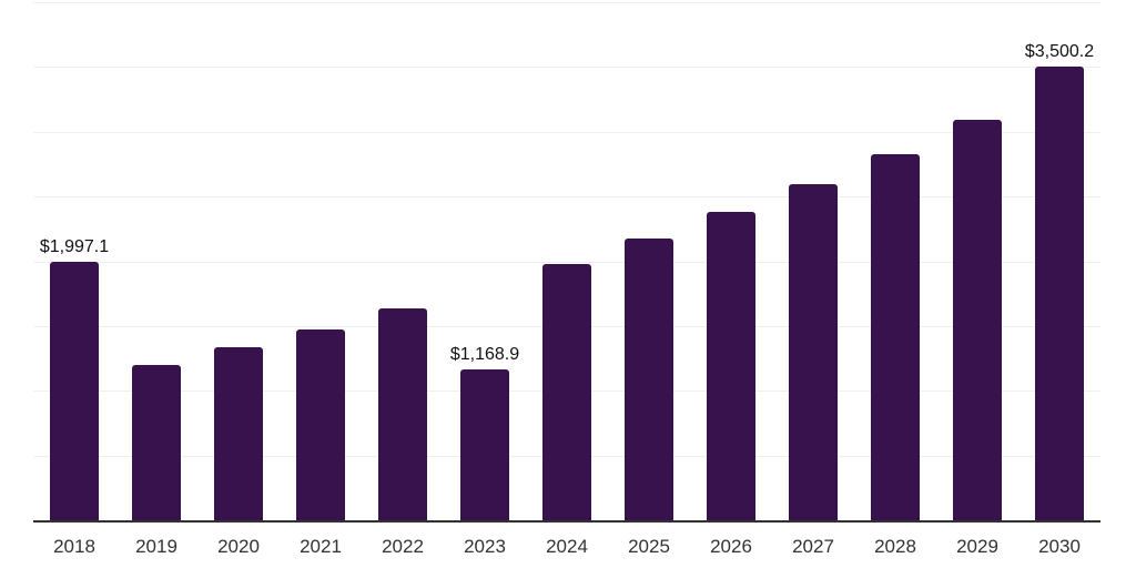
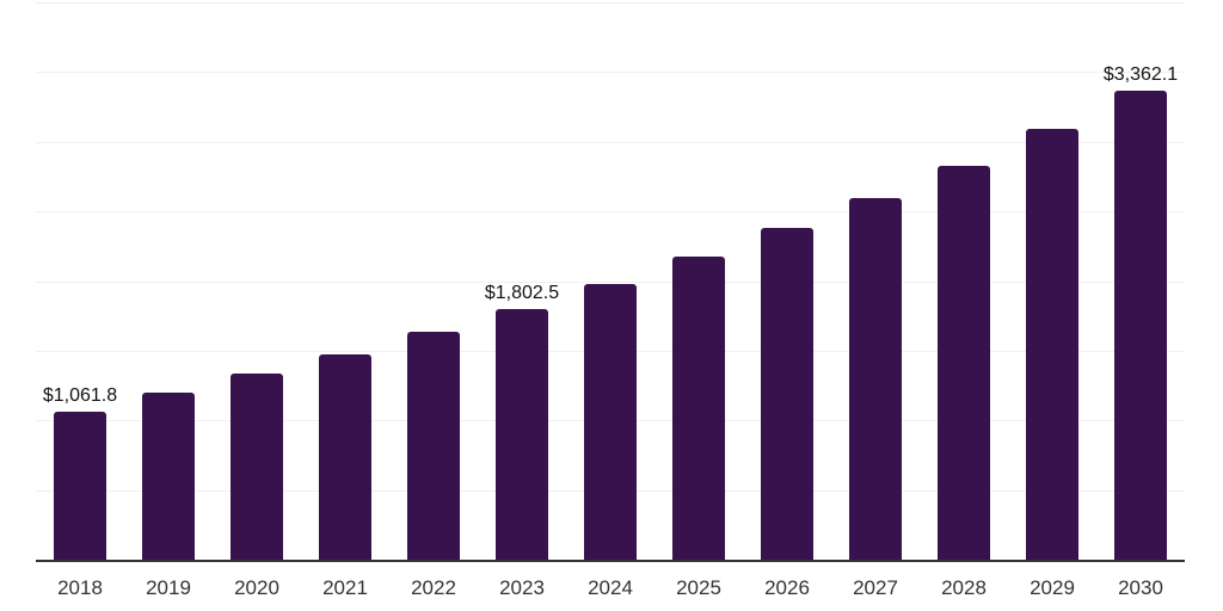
2018: $1,997.1 -> $1,061.8
2023: $1,168.9 -> $1,802.5
2030: $3,500.2 -> $3,362.1
